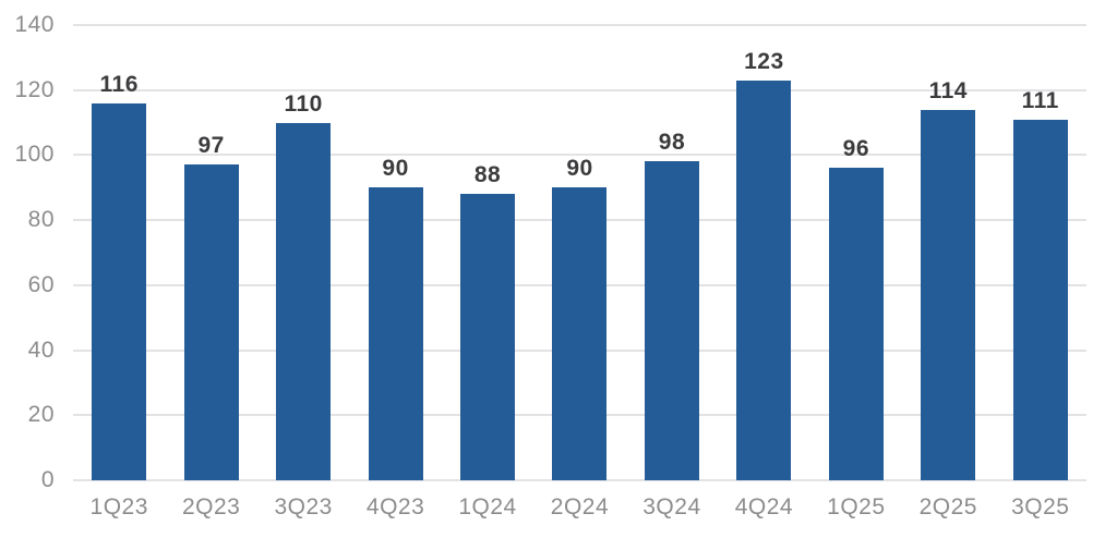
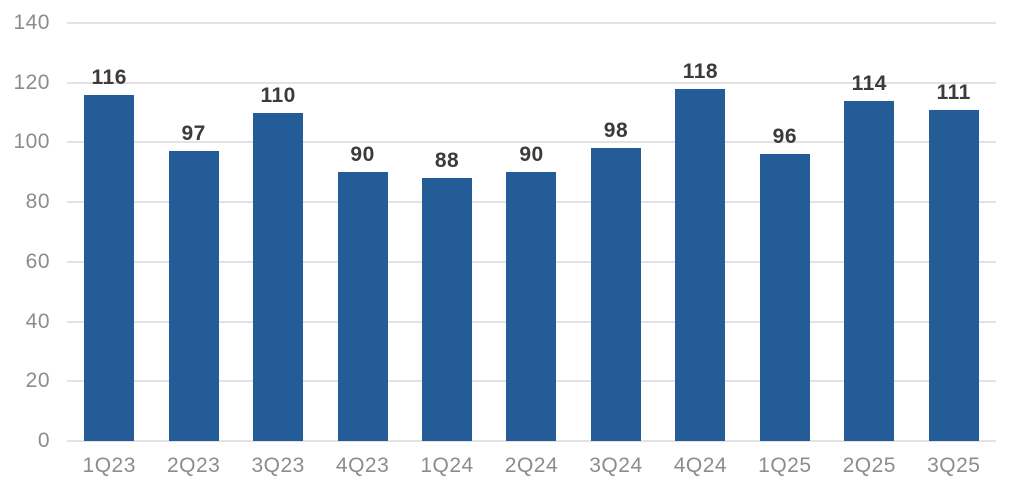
4Q24: 123 -> 118
